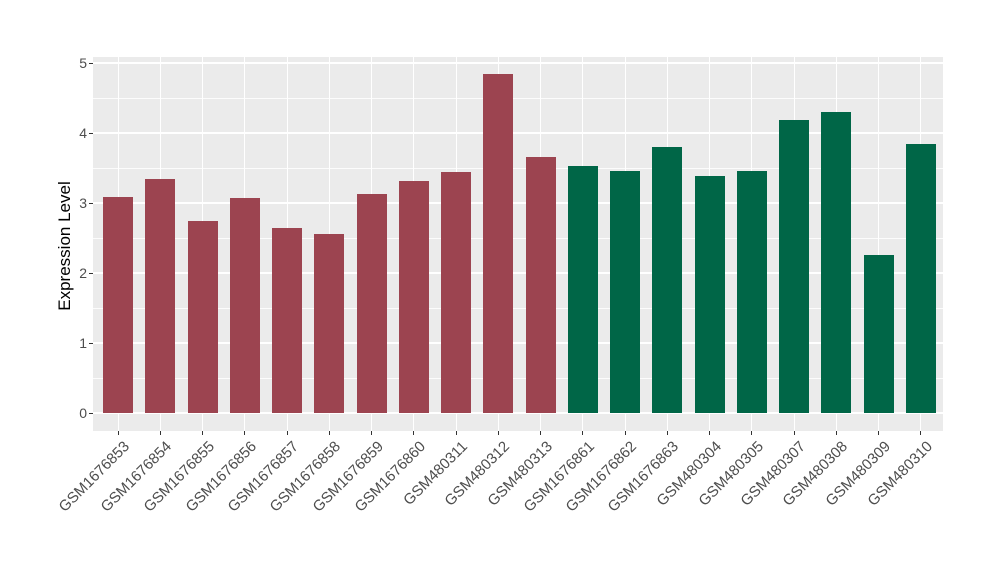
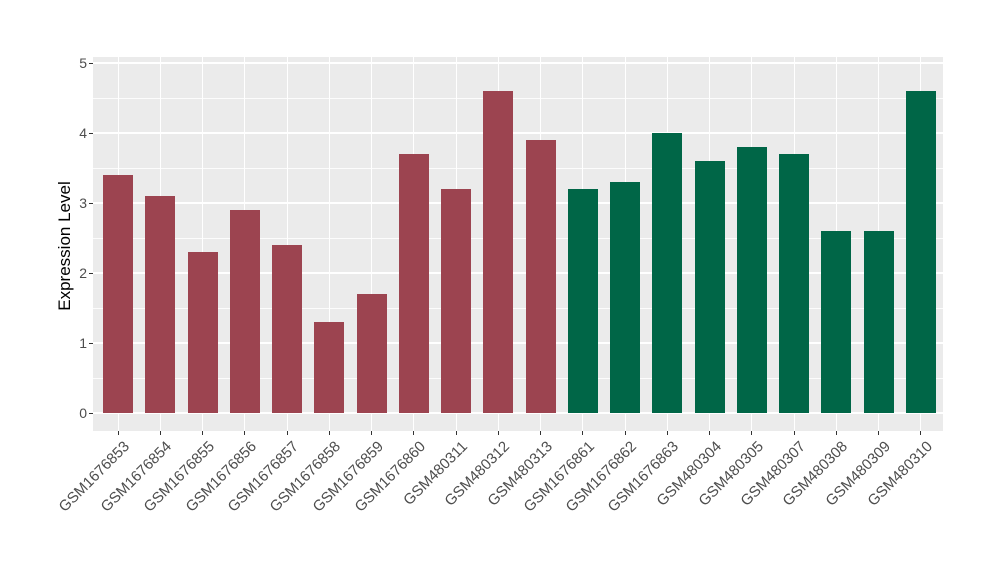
GSM1676853: 3.1 -> 3.4
GSM1676854: 3.3 -> 3.1
GSM1676855: 2.8 -> 2.3
GSM1676856: 3.1 -> 2.9
GSM1676857: 2.6 -> 2.4
GSM1676858: 2.6 -> 1.3
GSM1676859: 3.1 -> 1.7
GSM1676860: 3.3 -> 3.7
GSM480311: 3.5 -> 3.2
GSM480312: 4.8 -> 4.6
GSM480313: 3.7 -> 3.9
GSM1676861: 3.5 -> 3.2
GSM1676862: 3.5 -> 3.3
GSM1676863: 3.8 -> 4.0
GSM480304: 3.4 -> 3.6
GSM480305: 3.5 -> 3.8
GSM480307: 4.2 -> 3.7
GSM480308: 4.3 -> 2.6
GSM480309: 2.3 -> 2.6
GSM480310: 3.8 -> 4.6
